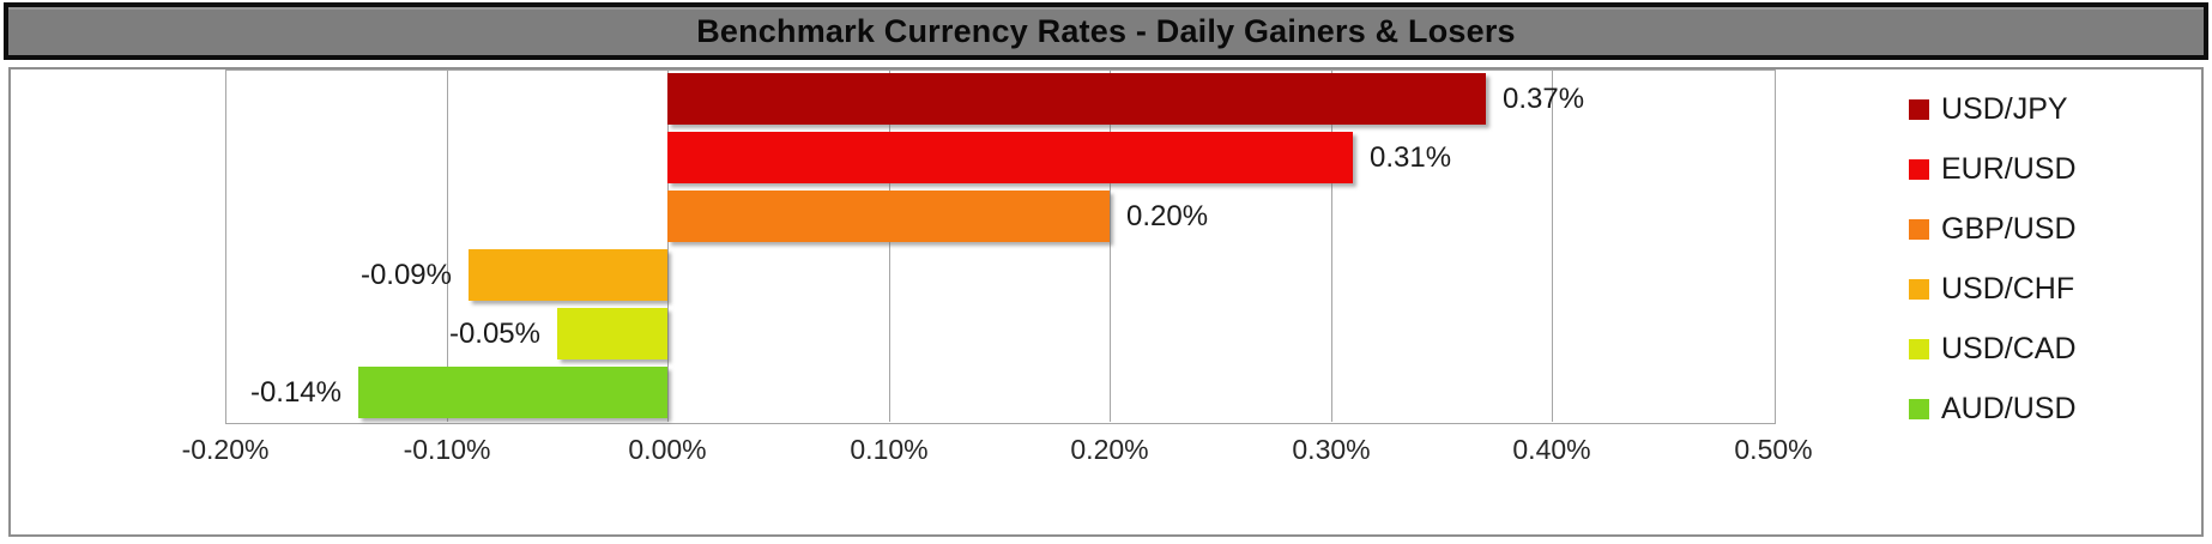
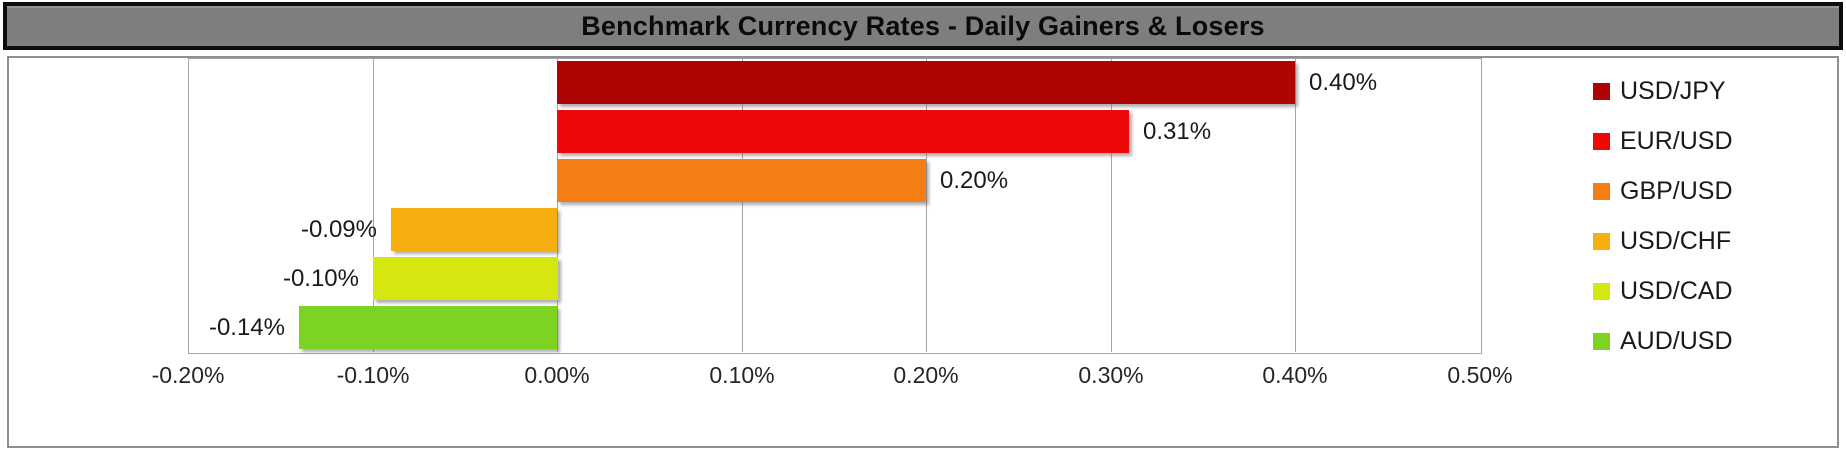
USD/JPY: 0.37% -> 0.40%
USD/CAD: -0.05% -> -0.10%
